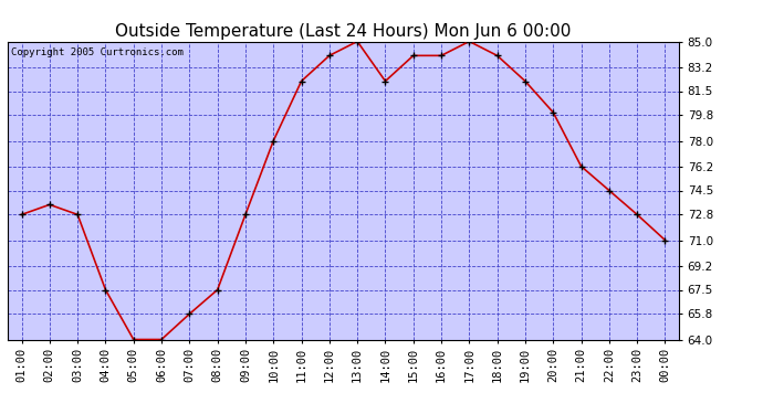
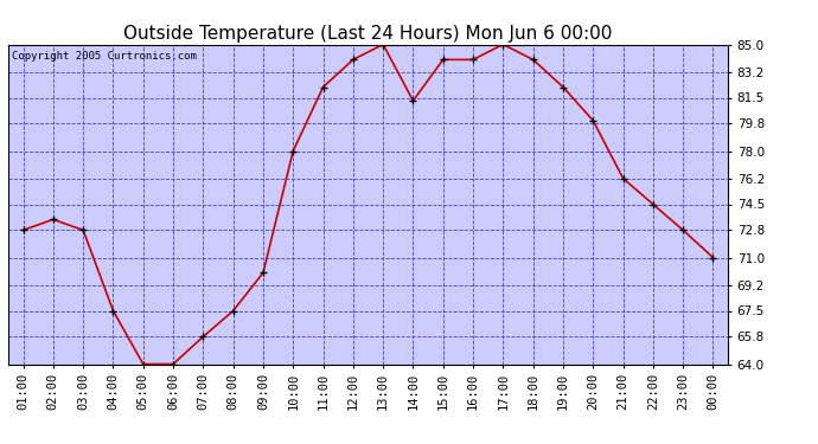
09:00: 72.8 -> 70.0
14:00: 82.2 -> 81.3
